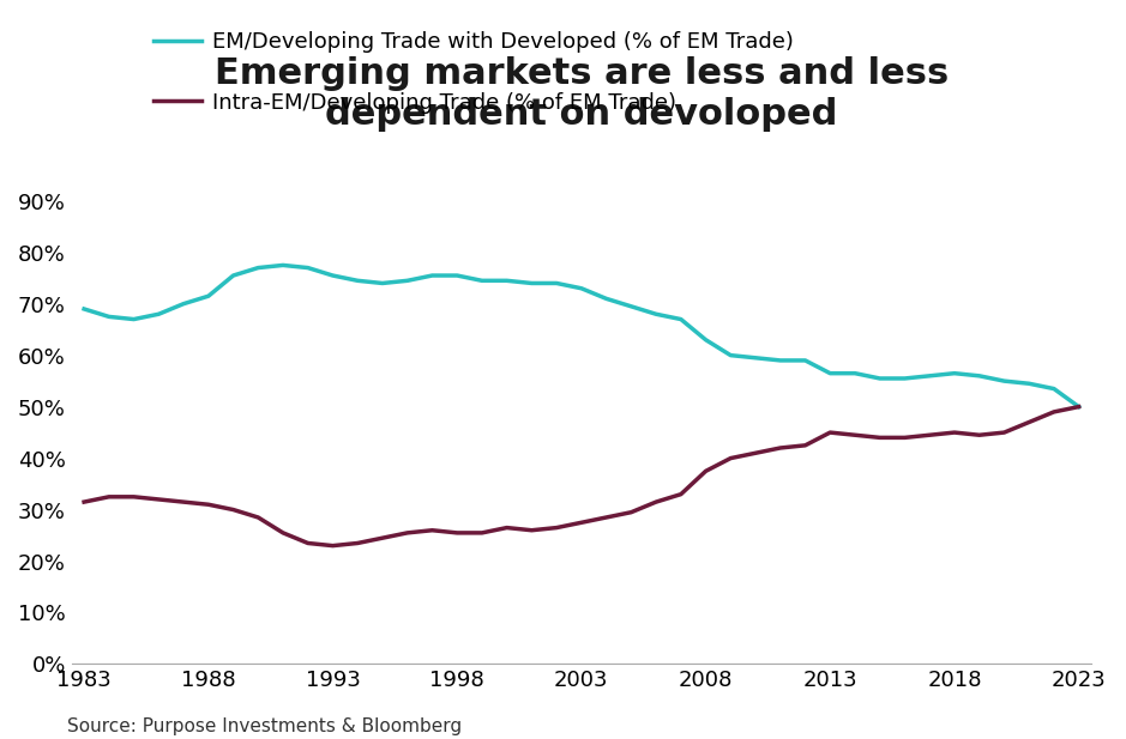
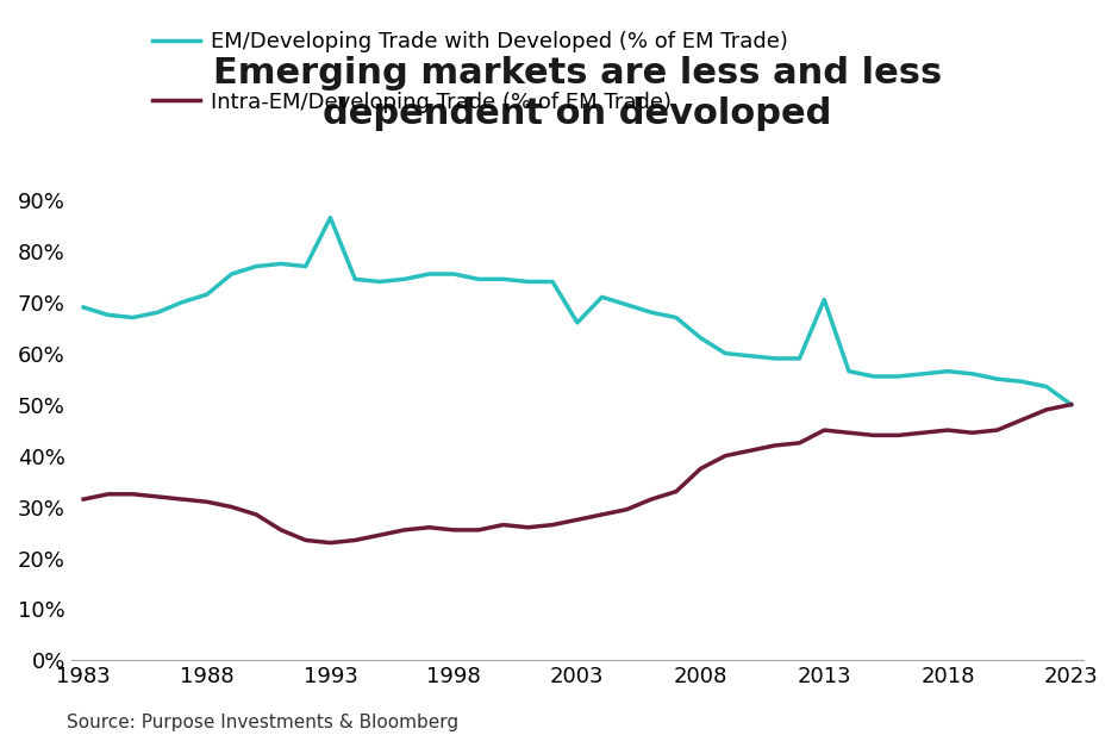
EM/Developing Trade with Developed (% of EM Trade)/1993: 75.5% -> 86.5%
EM/Developing Trade with Developed (% of EM Trade)/2003: 73.0% -> 66.0%
EM/Developing Trade with Developed (% of EM Trade)/2013: 56.5% -> 70.5%
